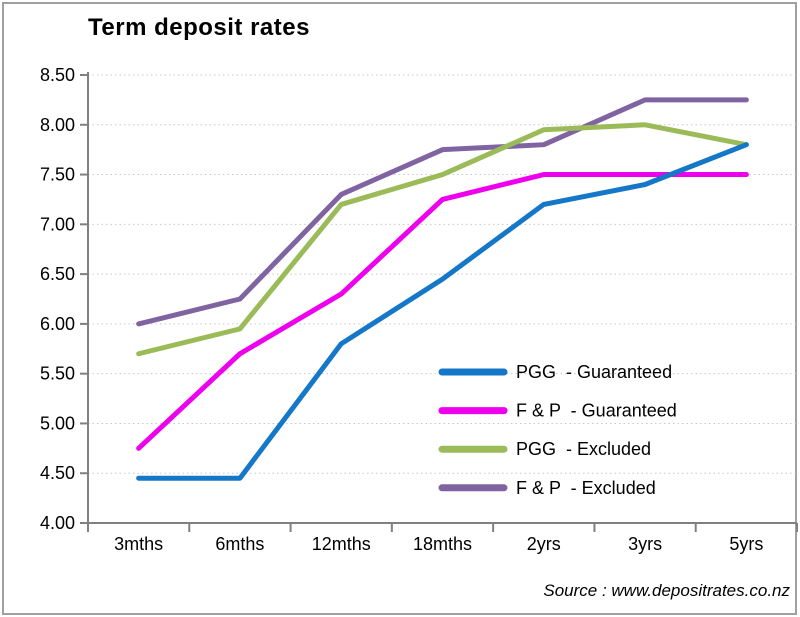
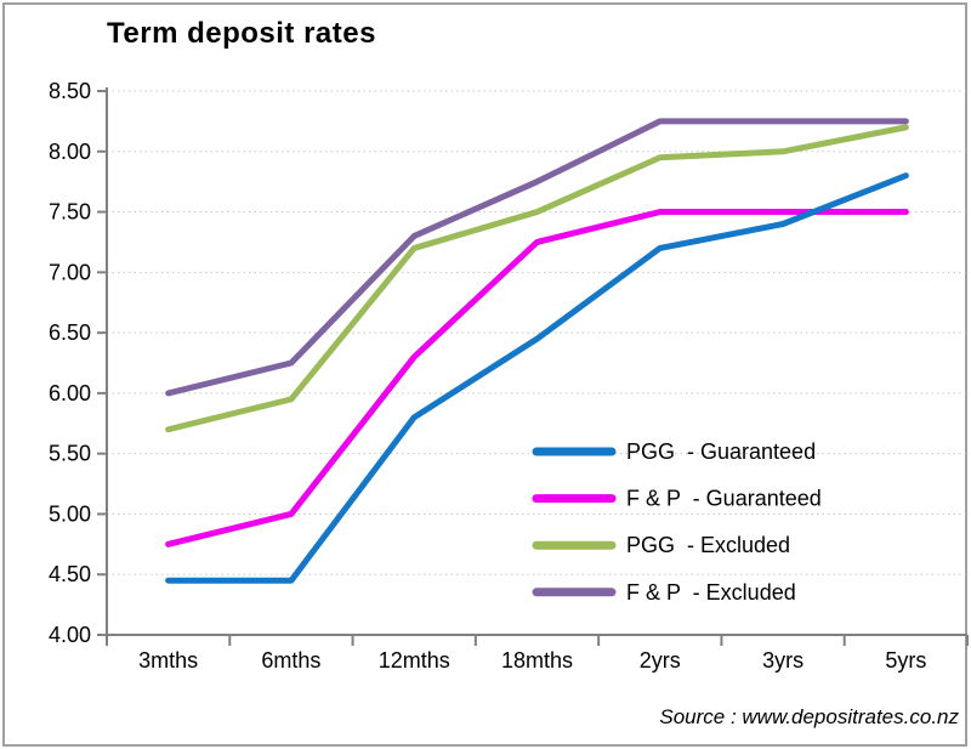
F & P - Guaranteed/6mths: 5.7 -> 5.0
F & P - Excluded/2yrs: 7.8 -> 8.2
PGG - Excluded/5yrs: 7.8 -> 8.2
